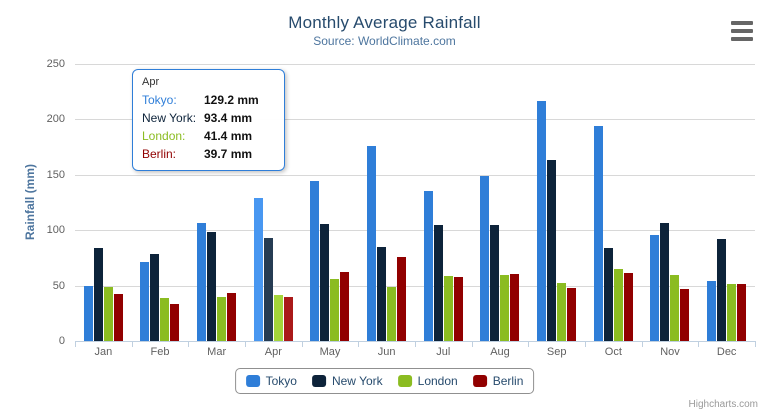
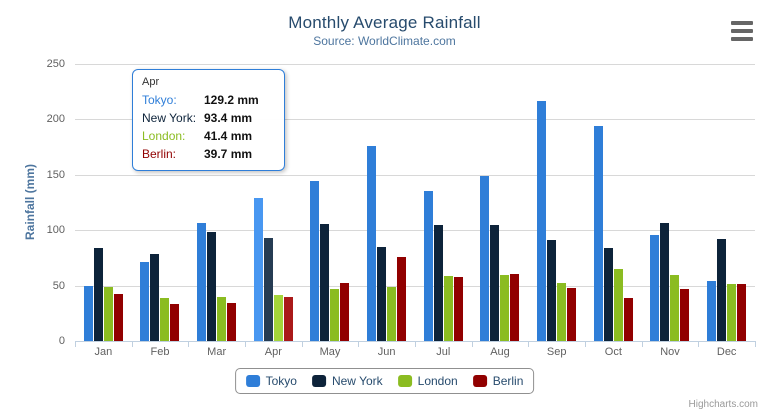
Berlin/Mar: 43 -> 34
London/May: 56 -> 47
Berlin/May: 62 -> 53
New York/Sep: 163 -> 91
Berlin/Oct: 61 -> 39
